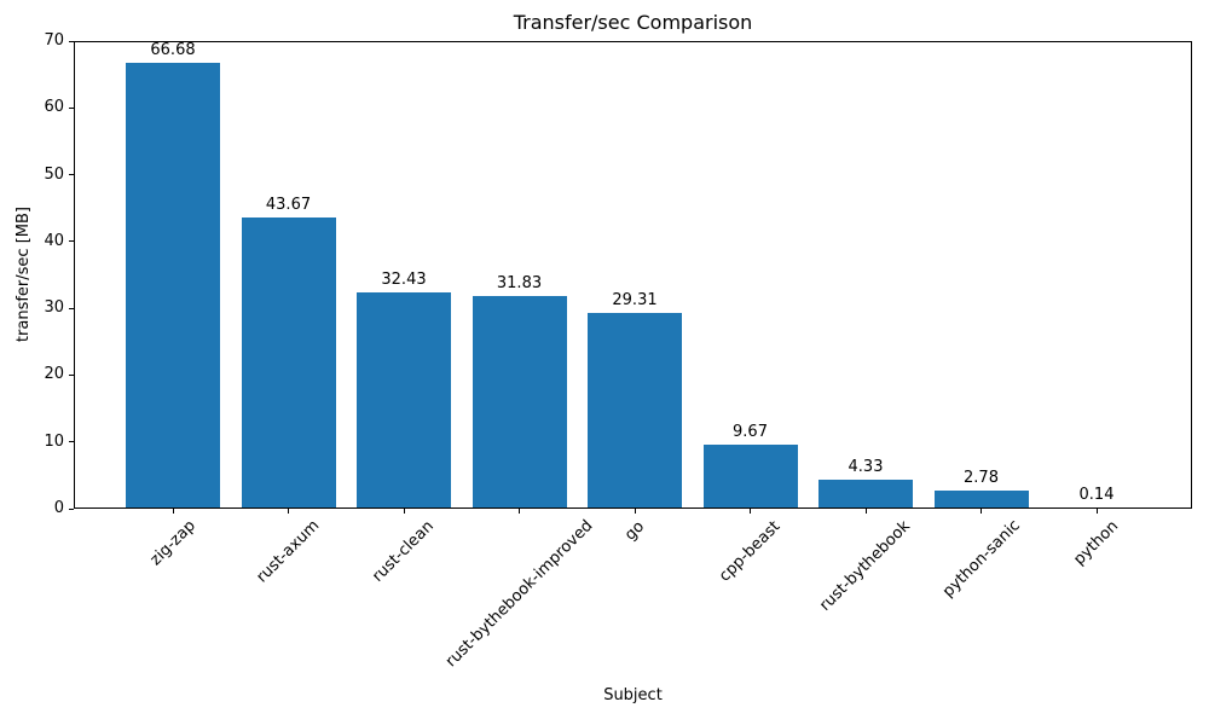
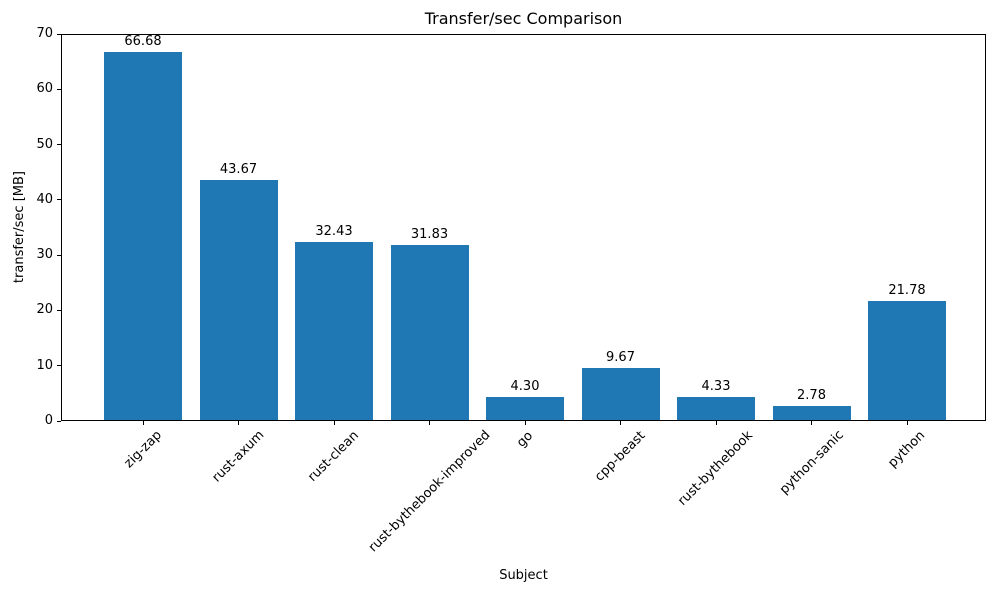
go: 29.31 -> 4.30
python: 0.14 -> 21.78
